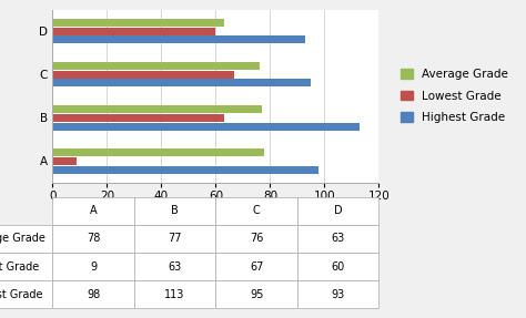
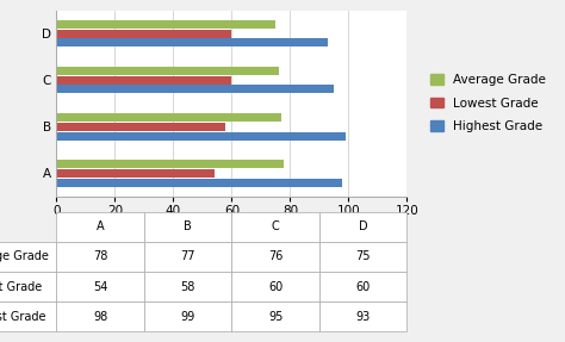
Average Grade/D: 63 -> 75
Lowest Grade/C: 67 -> 60
Lowest Grade/B: 63 -> 58
Highest Grade/B: 113 -> 99
Lowest Grade/A: 9 -> 54
